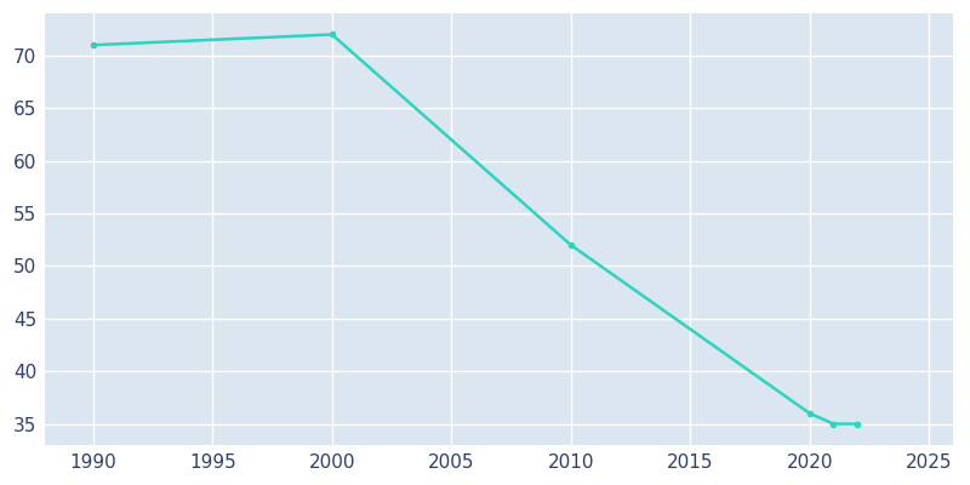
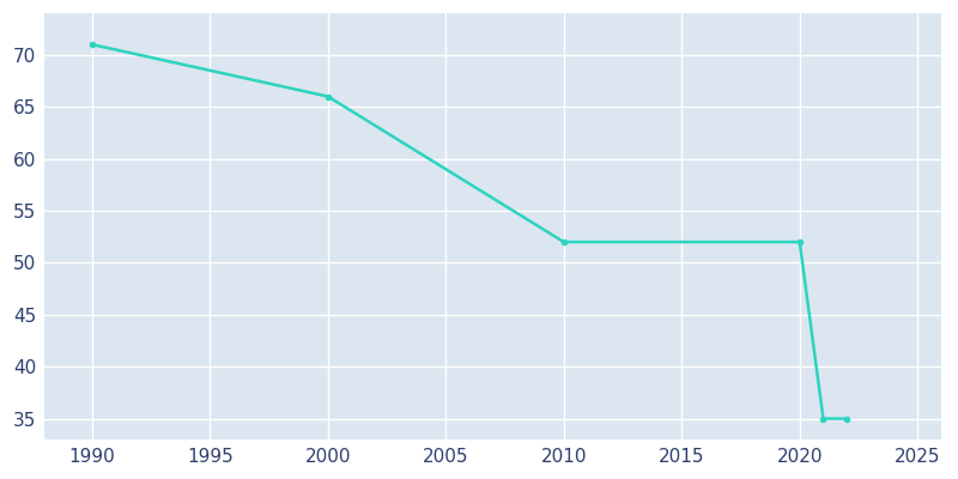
2000: 72 -> 66
2020: 36 -> 52
